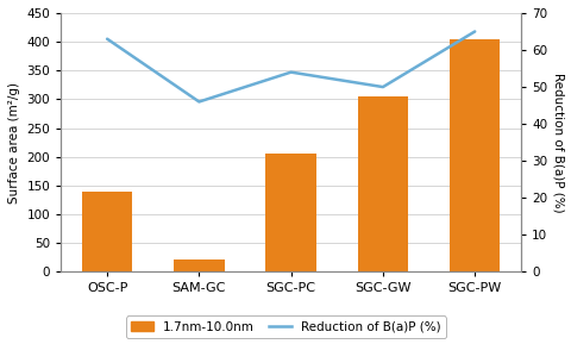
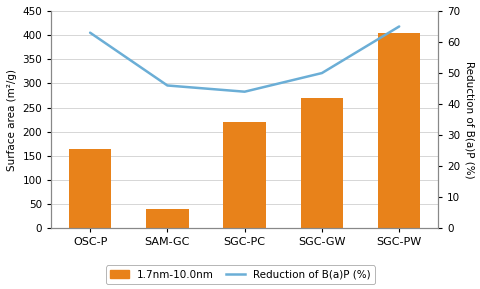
1.7nm-10.0nm/OSC-P: 140 -> 165
1.7nm-10.0nm/SAM-GC: 22 -> 40
1.7nm-10.0nm/SGC-PC: 205 -> 220
Reduction of B(a)P (%)/SGC-PC: 54 -> 44
1.7nm-10.0nm/SGC-GW: 305 -> 270
